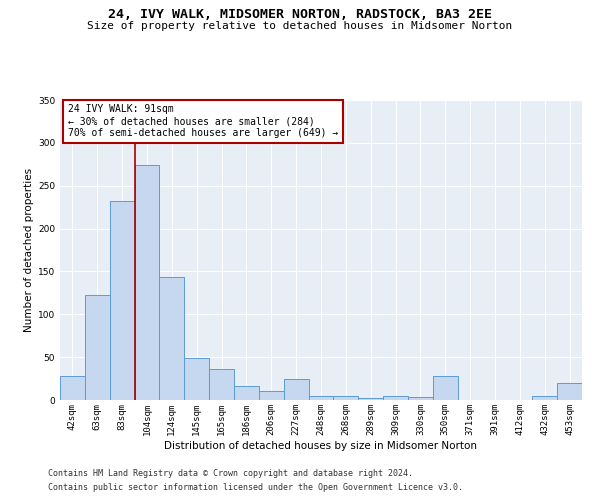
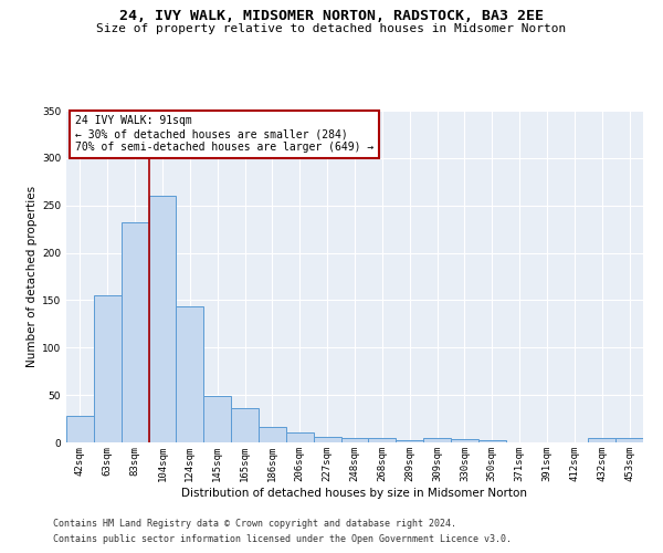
63sqm: 122 -> 155
104sqm: 274 -> 260
227sqm: 24 -> 6
350sqm: 28 -> 2
453sqm: 20 -> 5
